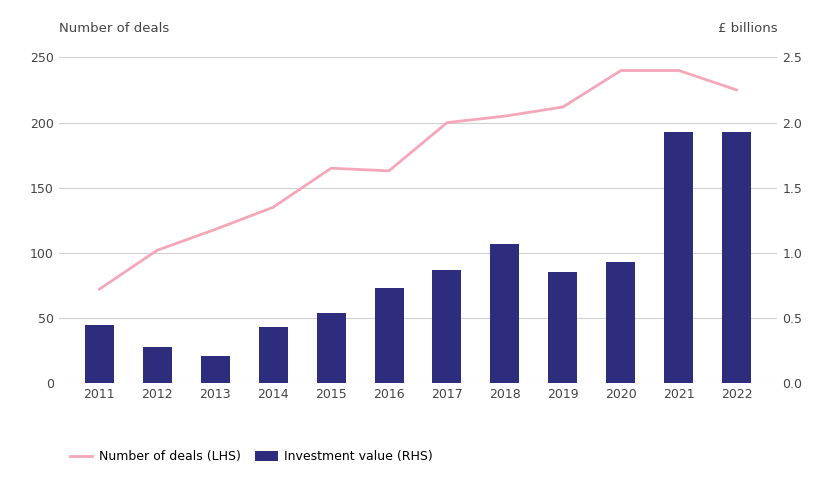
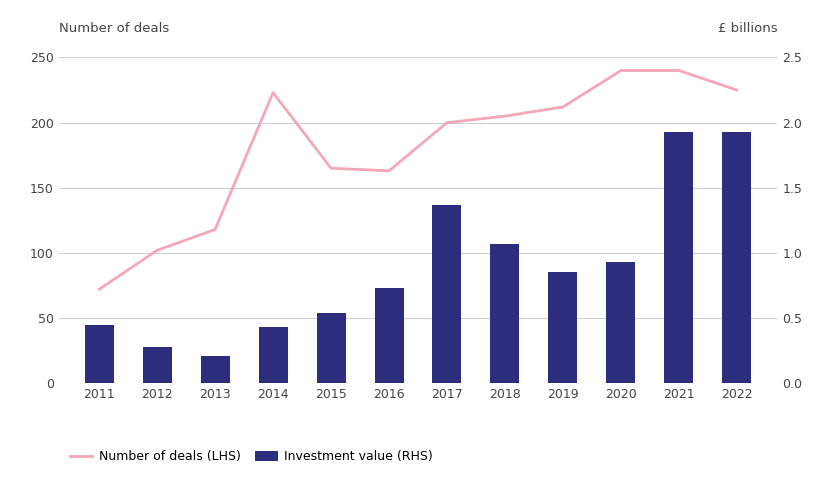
Number of deals (LHS)/2014: 135 -> 223
Investment value (RHS)/2017: 0.87 -> 1.37
